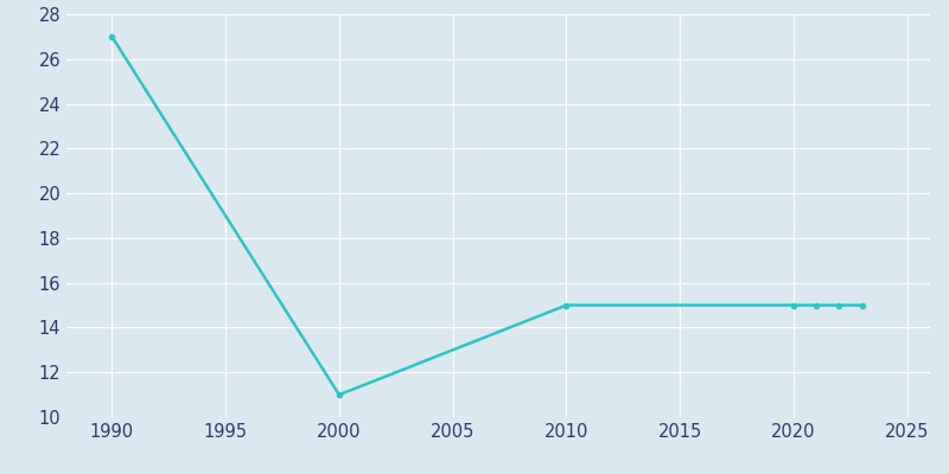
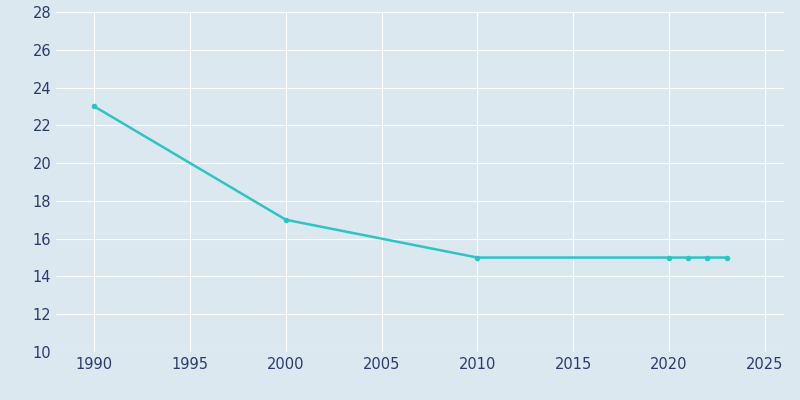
1990: 27 -> 23
2000: 11 -> 17
